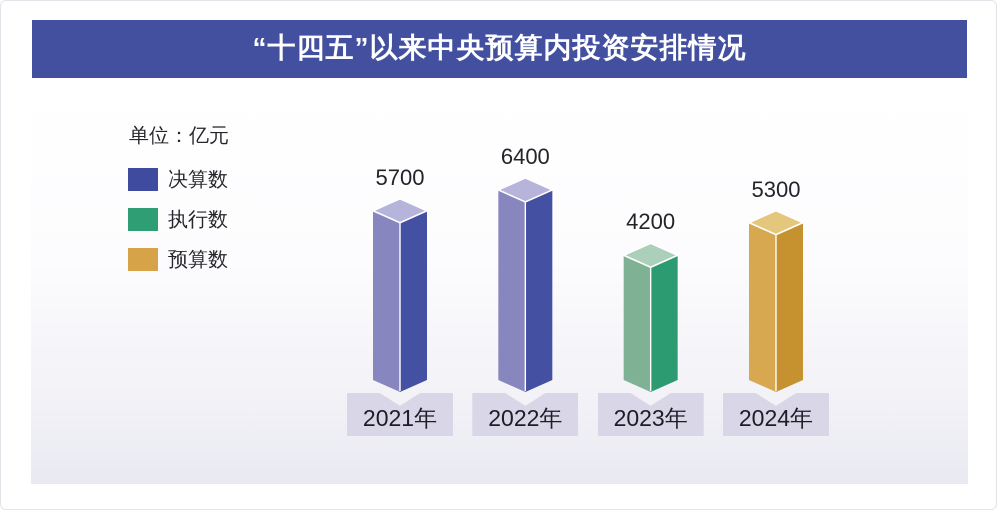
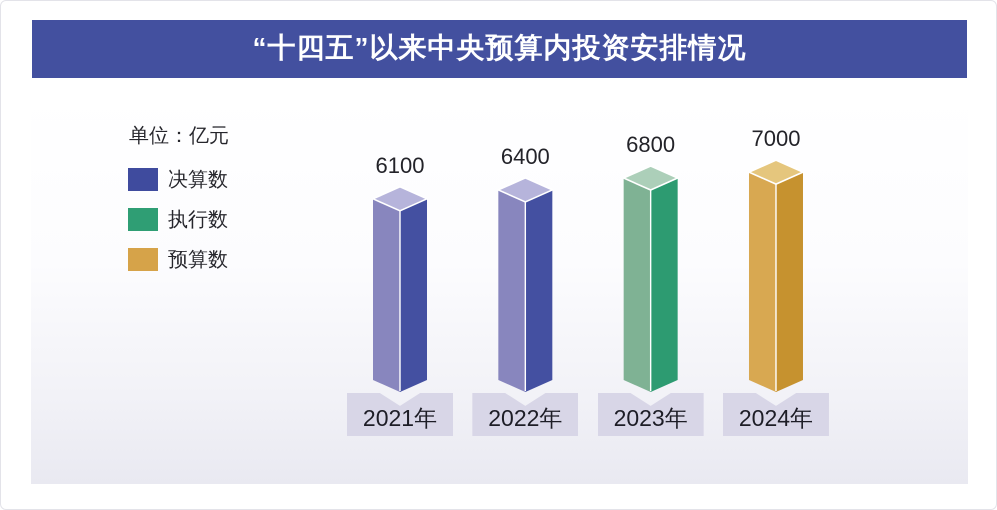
2021年: 5700 -> 6100
2023年: 4200 -> 6800
2024年: 5300 -> 7000
